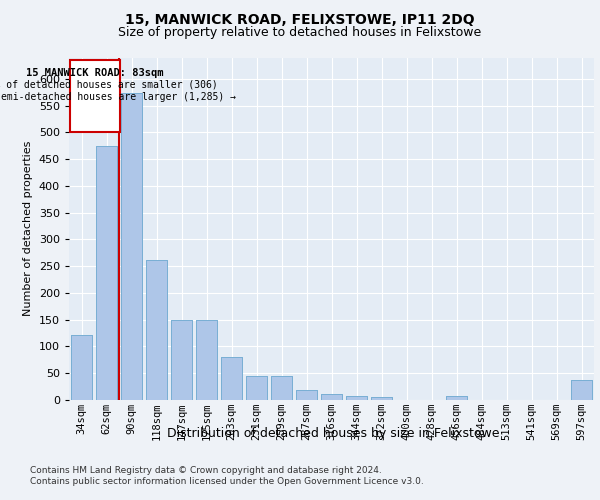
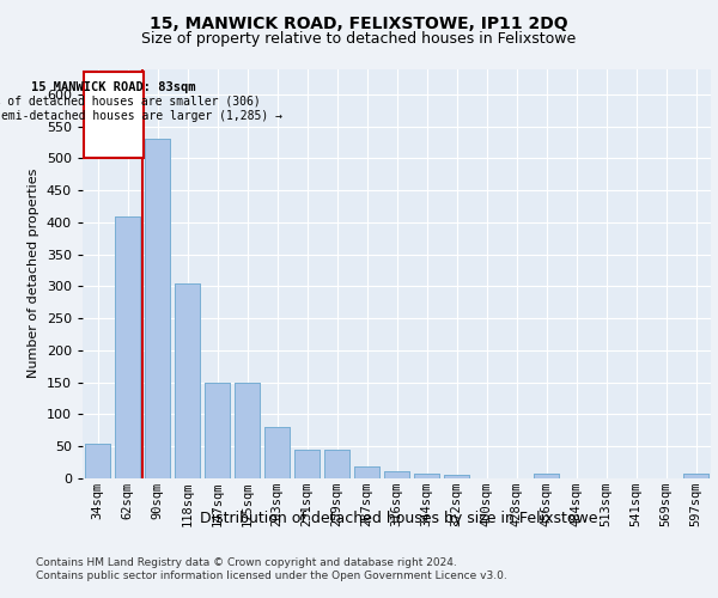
34sqm: 122 -> 55
62sqm: 474 -> 410
90sqm: 574 -> 530
118sqm: 262 -> 305
597sqm: 38 -> 8
